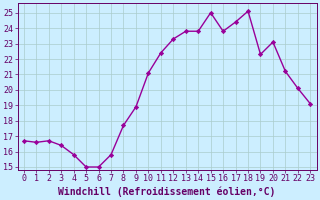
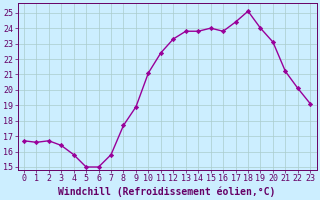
15: 25.0 -> 24.0
19: 22.3 -> 24.0
